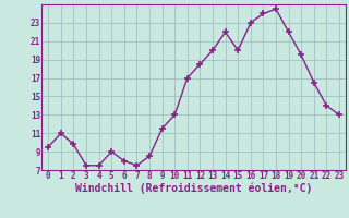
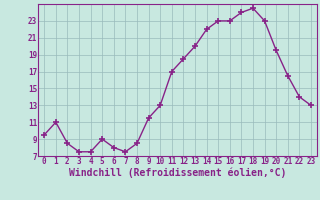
2: 9.8 -> 8.5
15: 20.0 -> 23.0
19: 22.0 -> 23.0
